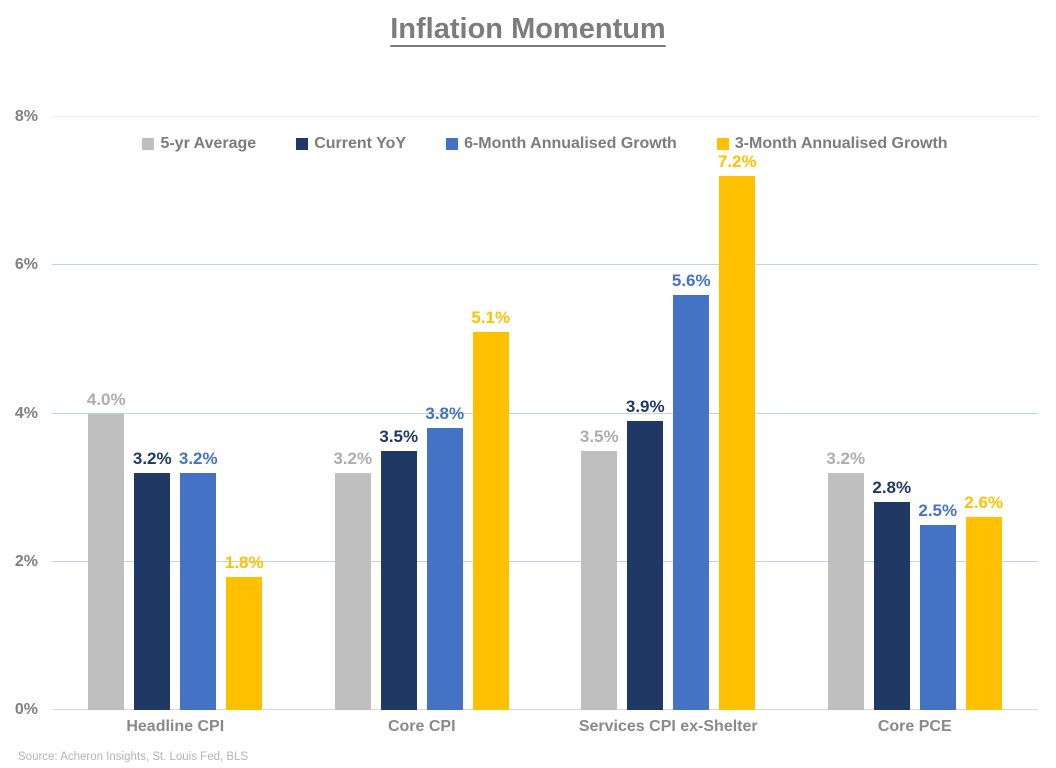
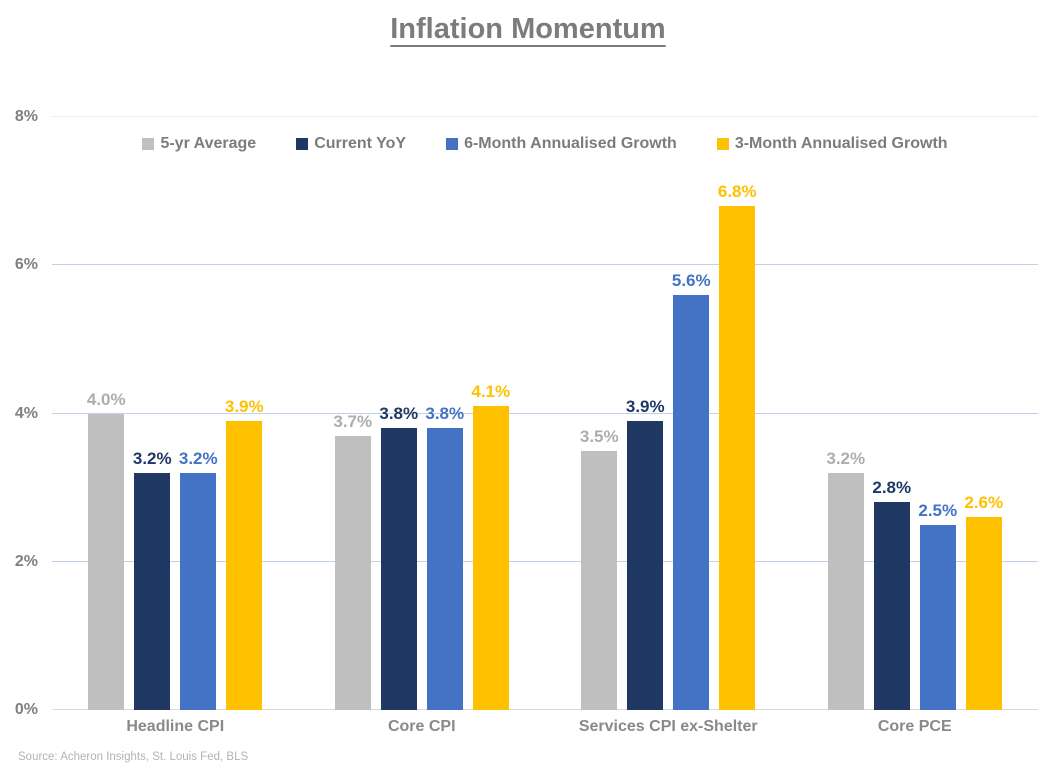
3-Month Annualised Growth/Headline CPI: 1.8% -> 3.9%
5-yr Average/Core CPI: 3.2% -> 3.7%
Current YoY/Core CPI: 3.5% -> 3.8%
3-Month Annualised Growth/Core CPI: 5.1% -> 4.1%
3-Month Annualised Growth/Services CPI ex-Shelter: 7.2% -> 6.8%
